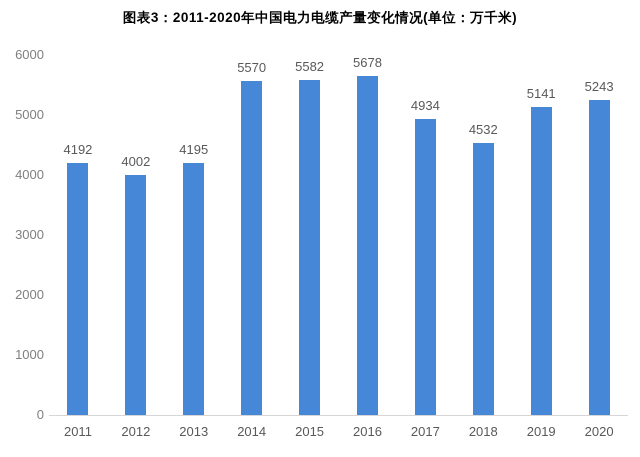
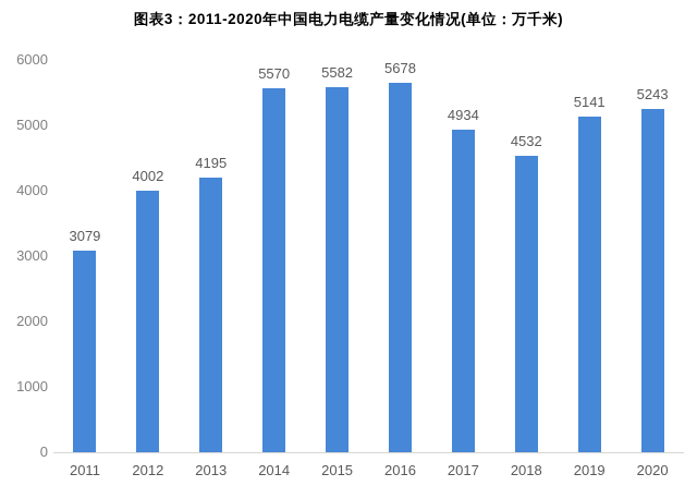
2011: 4192 -> 3079
